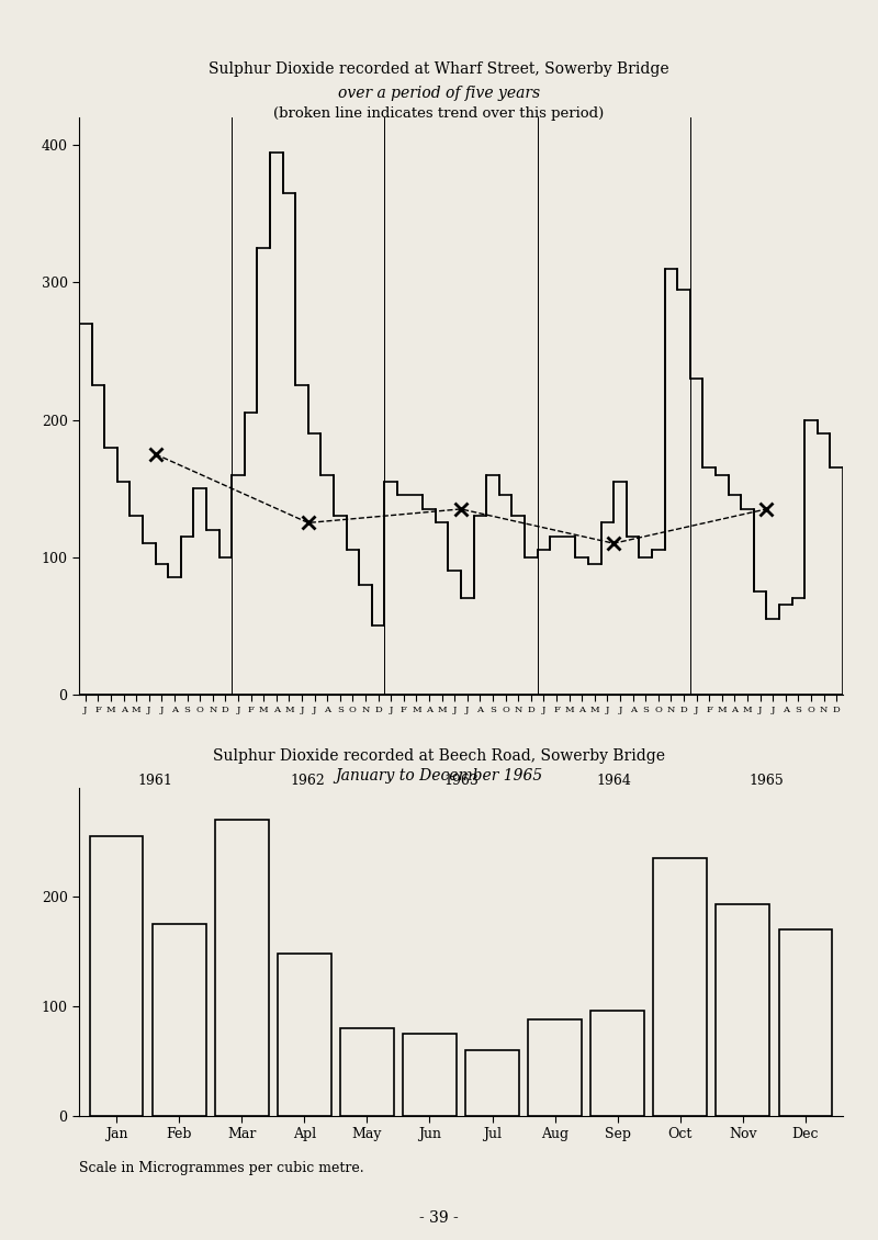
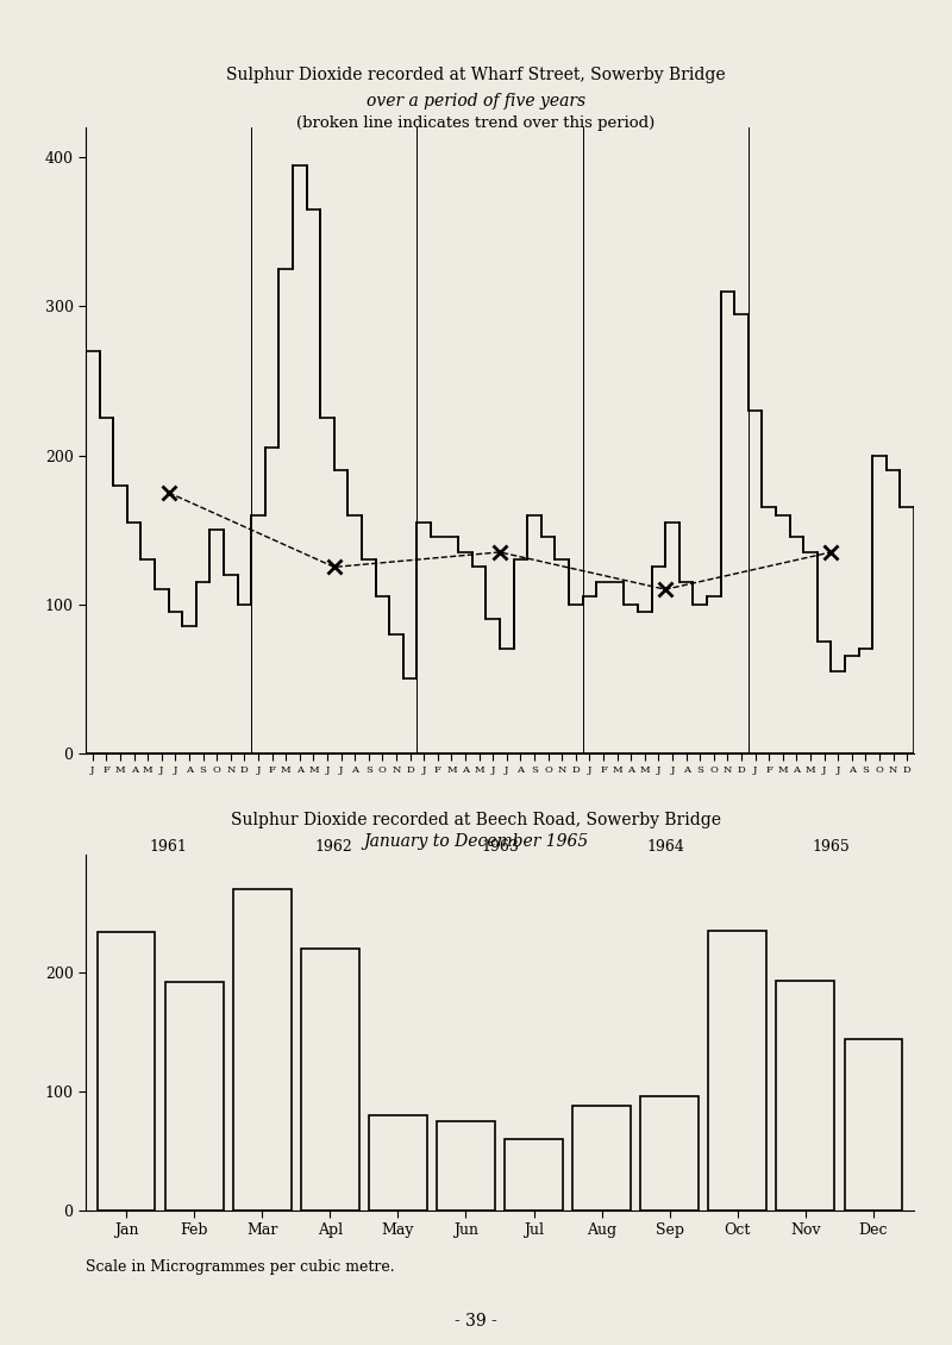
Jan: 255 -> 234
Feb: 175 -> 192
Apl: 148 -> 220
Dec: 170 -> 144
